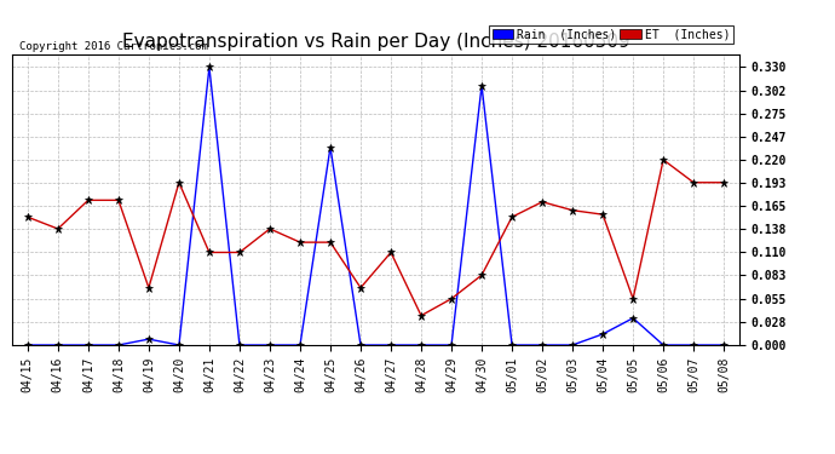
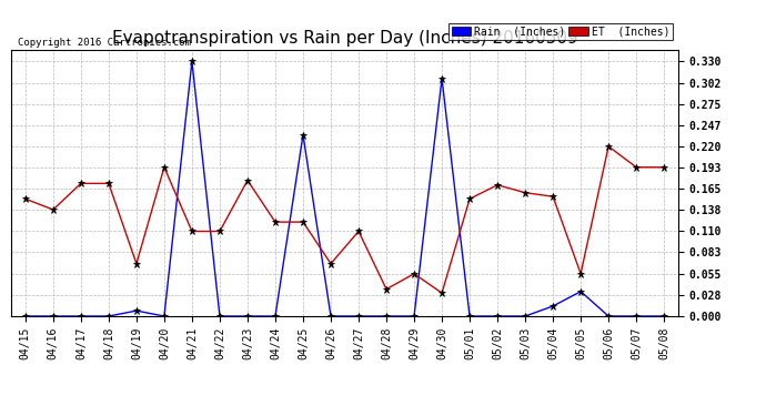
ET (Inches)/04/23: 0.138 -> 0.176
ET (Inches)/04/30: 0.083 -> 0.030
